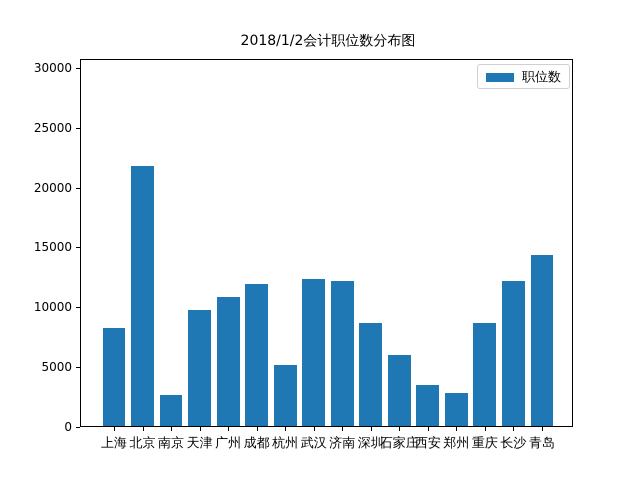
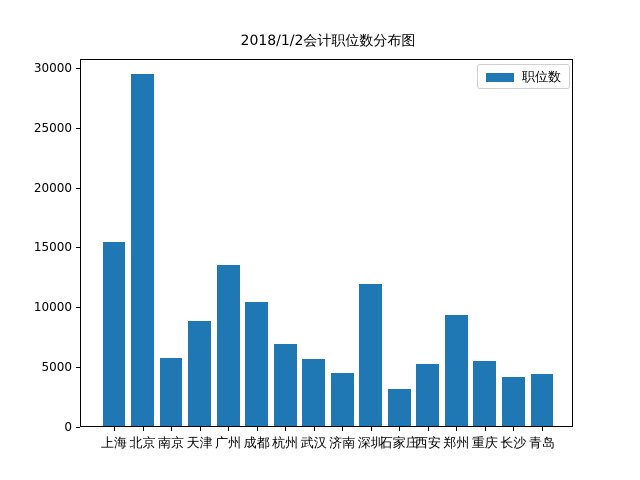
上海: 8200 -> 15400
北京: 21700 -> 29400
南京: 2600 -> 5700
天津: 9700 -> 8800
广州: 10800 -> 13400
成都: 11900 -> 10400
杭州: 5100 -> 6800
武汉: 12300 -> 5600
济南: 12100 -> 4400
深圳: 8600 -> 11900
石家庄: 5900 -> 3100
西安: 3400 -> 5200
郑州: 2800 -> 9300
重庆: 8600 -> 5400
长沙: 12100 -> 4100
青岛: 14300 -> 4300
